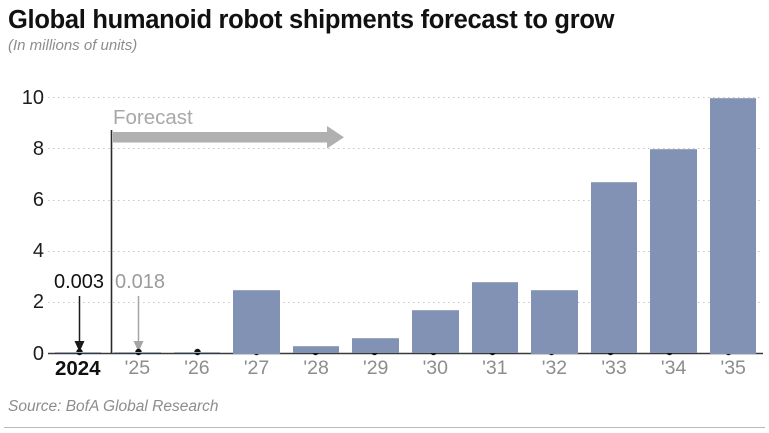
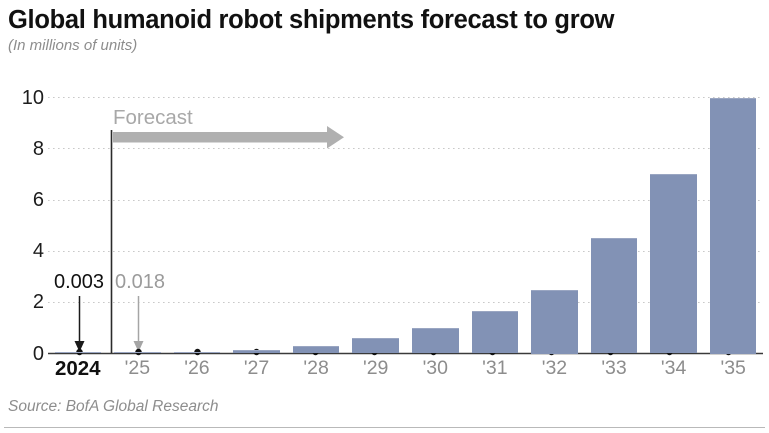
'27: 2.5 -> 0.1
'30: 1.7 -> 1.0
'31: 2.8 -> 1.6
'33: 6.7 -> 4.5
'34: 8.0 -> 7.0
